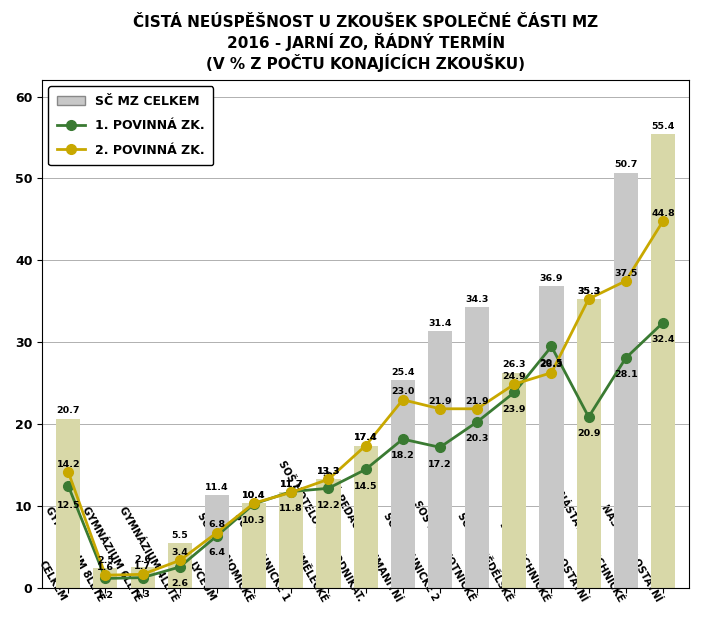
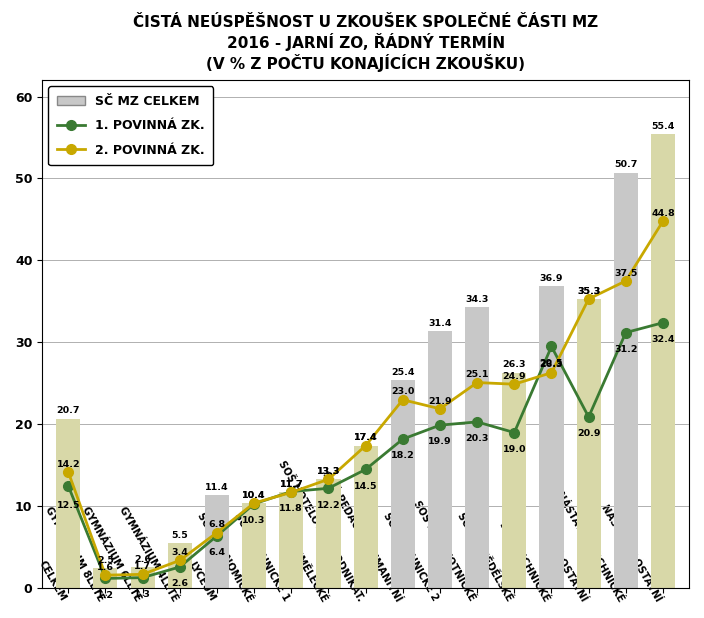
1. POVINNÁ ZK./SOŠ TECHNICKÉ 2: 17.2 -> 19.9
2. POVINNÁ ZK./SOŠ ZDRAVOTNICKÉ: 21.9 -> 25.1
1. POVINNÁ ZK./SOŠ ZEMĚDĚLSKÉ: 23.9 -> 19.0
1. POVINNÁ ZK./NÁSTAVBY TECHNICKÉ: 28.1 -> 31.2
